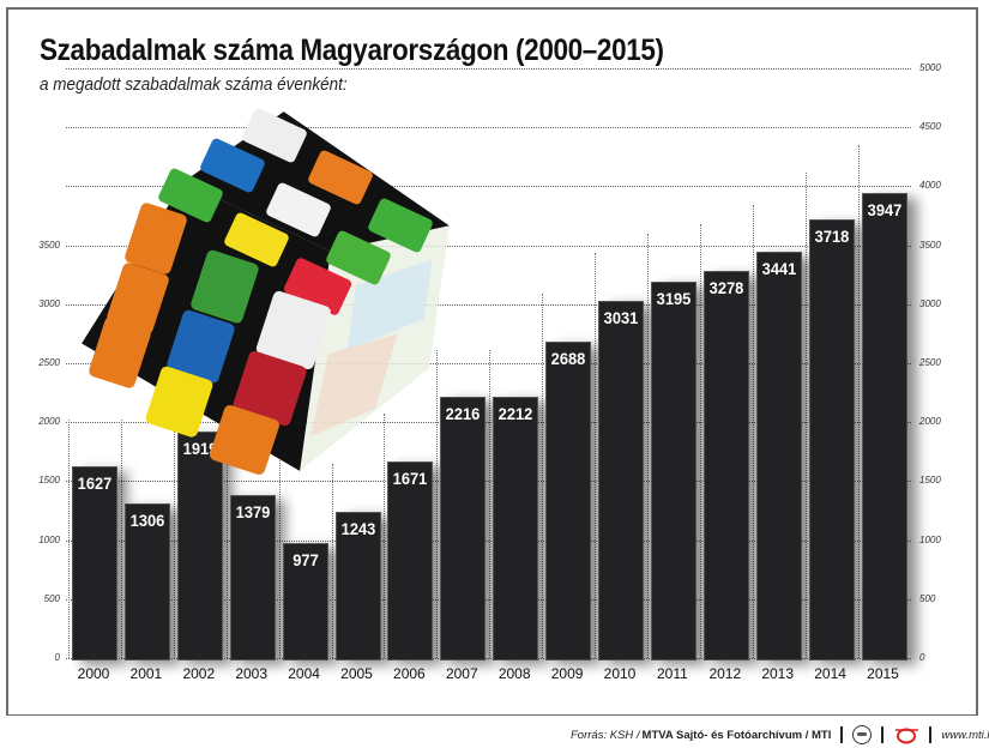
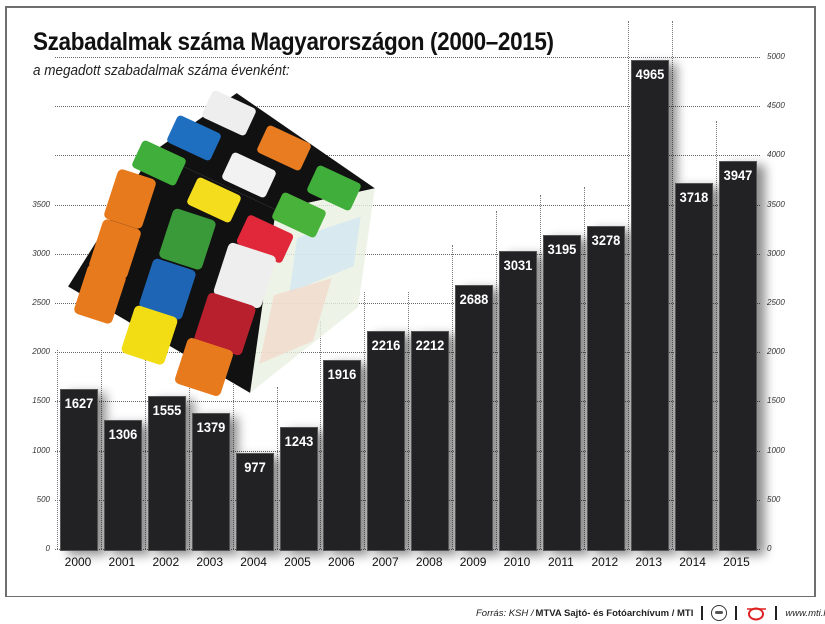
2002: 1919 -> 1555
2006: 1671 -> 1916
2013: 3441 -> 4965
